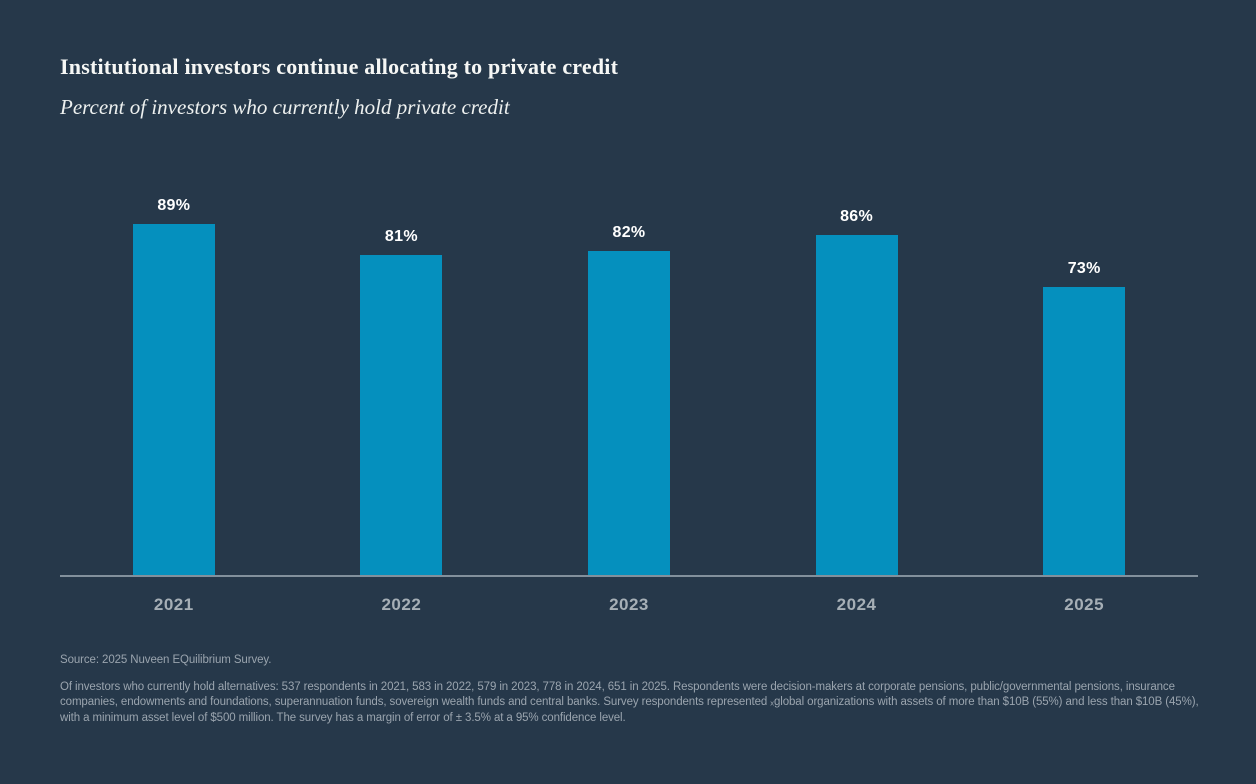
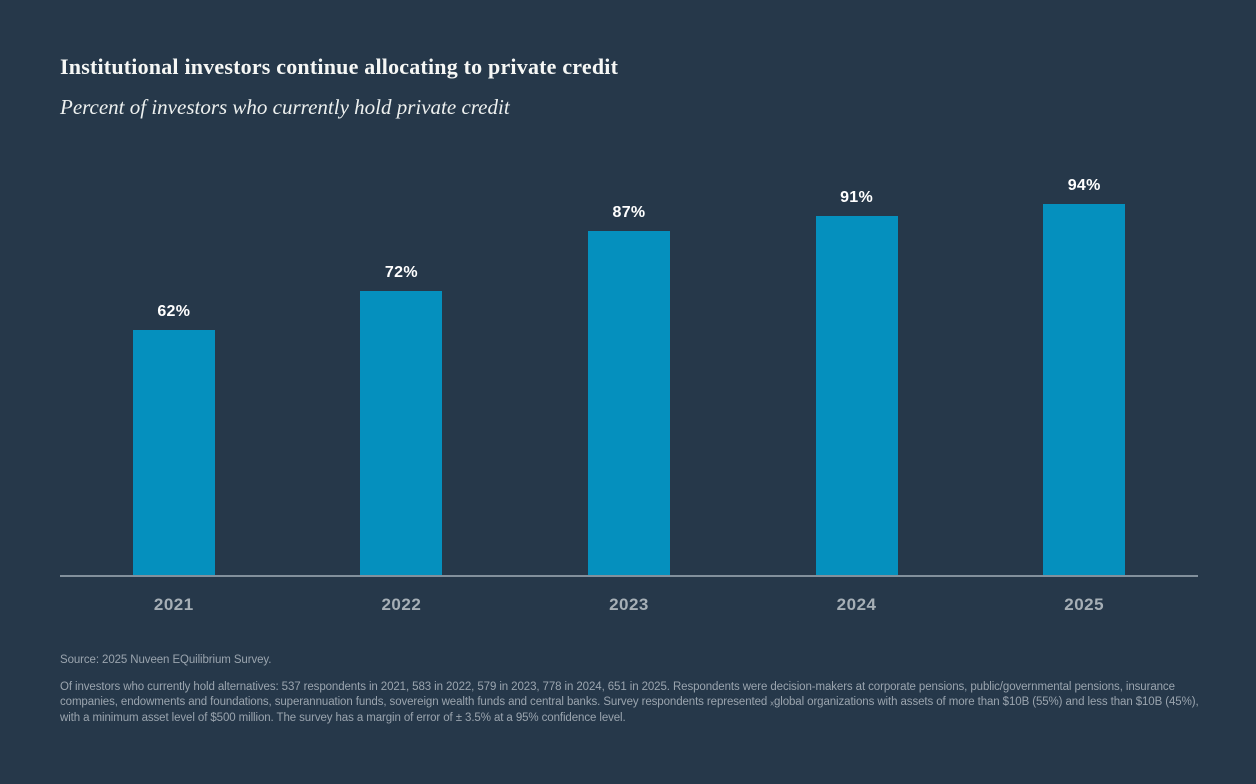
2021: 89% -> 62%
2022: 81% -> 72%
2023: 82% -> 87%
2024: 86% -> 91%
2025: 73% -> 94%
